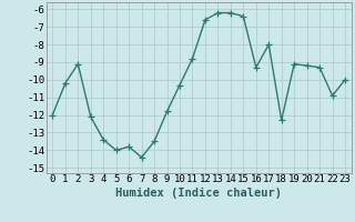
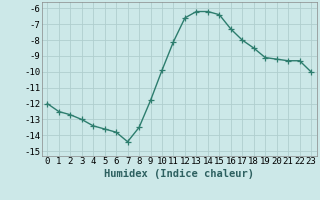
1: -10.2 -> -12.5
2: -9.1 -> -12.7
3: -12.1 -> -13.0
5: -14.0 -> -13.6
10: -10.3 -> -9.9
11: -8.8 -> -8.1
16: -9.3 -> -7.3
18: -12.3 -> -8.5
22: -10.9 -> -9.3
